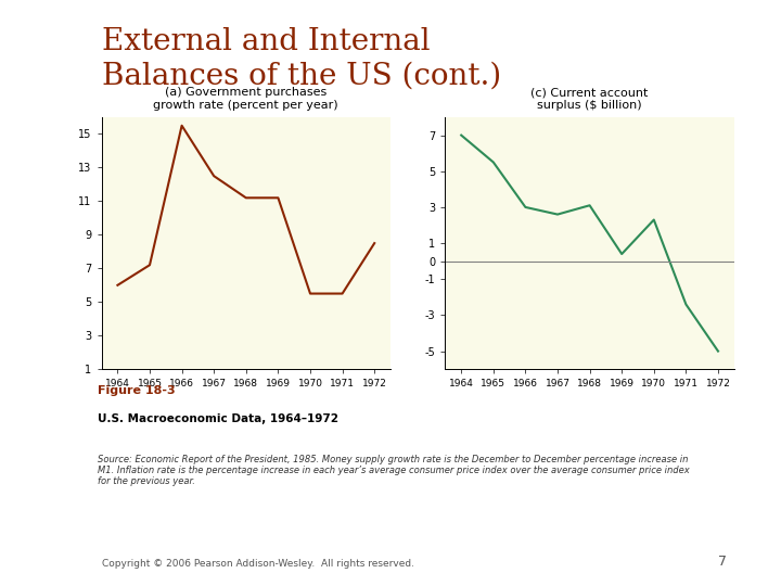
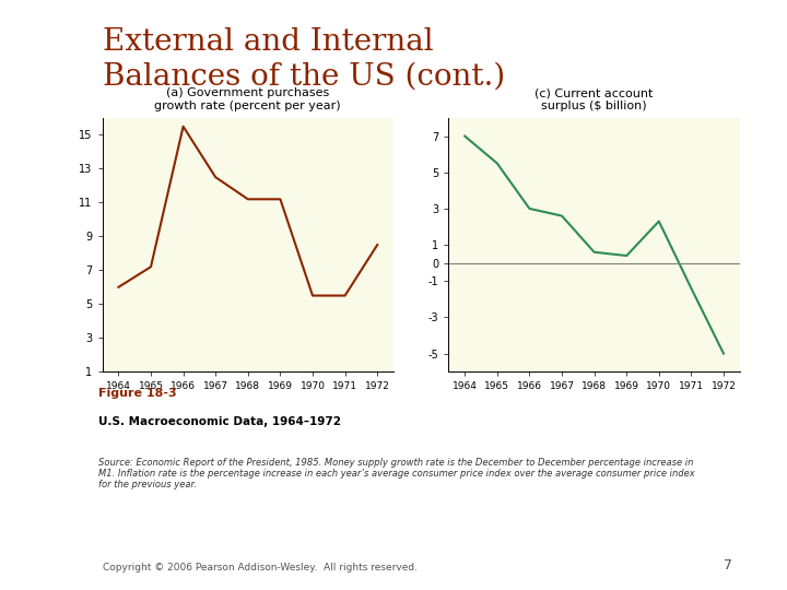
(c) Current account surplus ($ billion)/1968: 3.1 -> 0.6
(c) Current account surplus ($ billion)/1971: -2.4 -> -1.4
